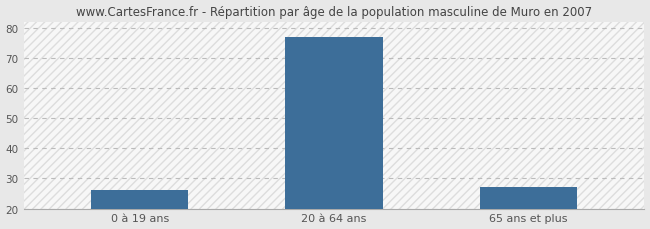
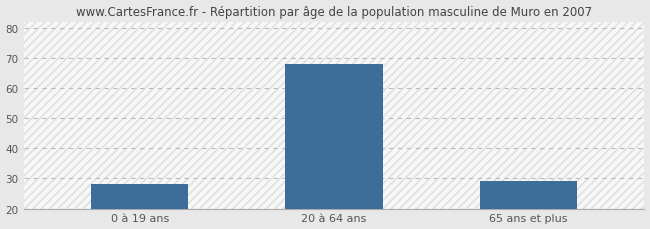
0 à 19 ans: 26 -> 28
20 à 64 ans: 77 -> 68
65 ans et plus: 27 -> 29
